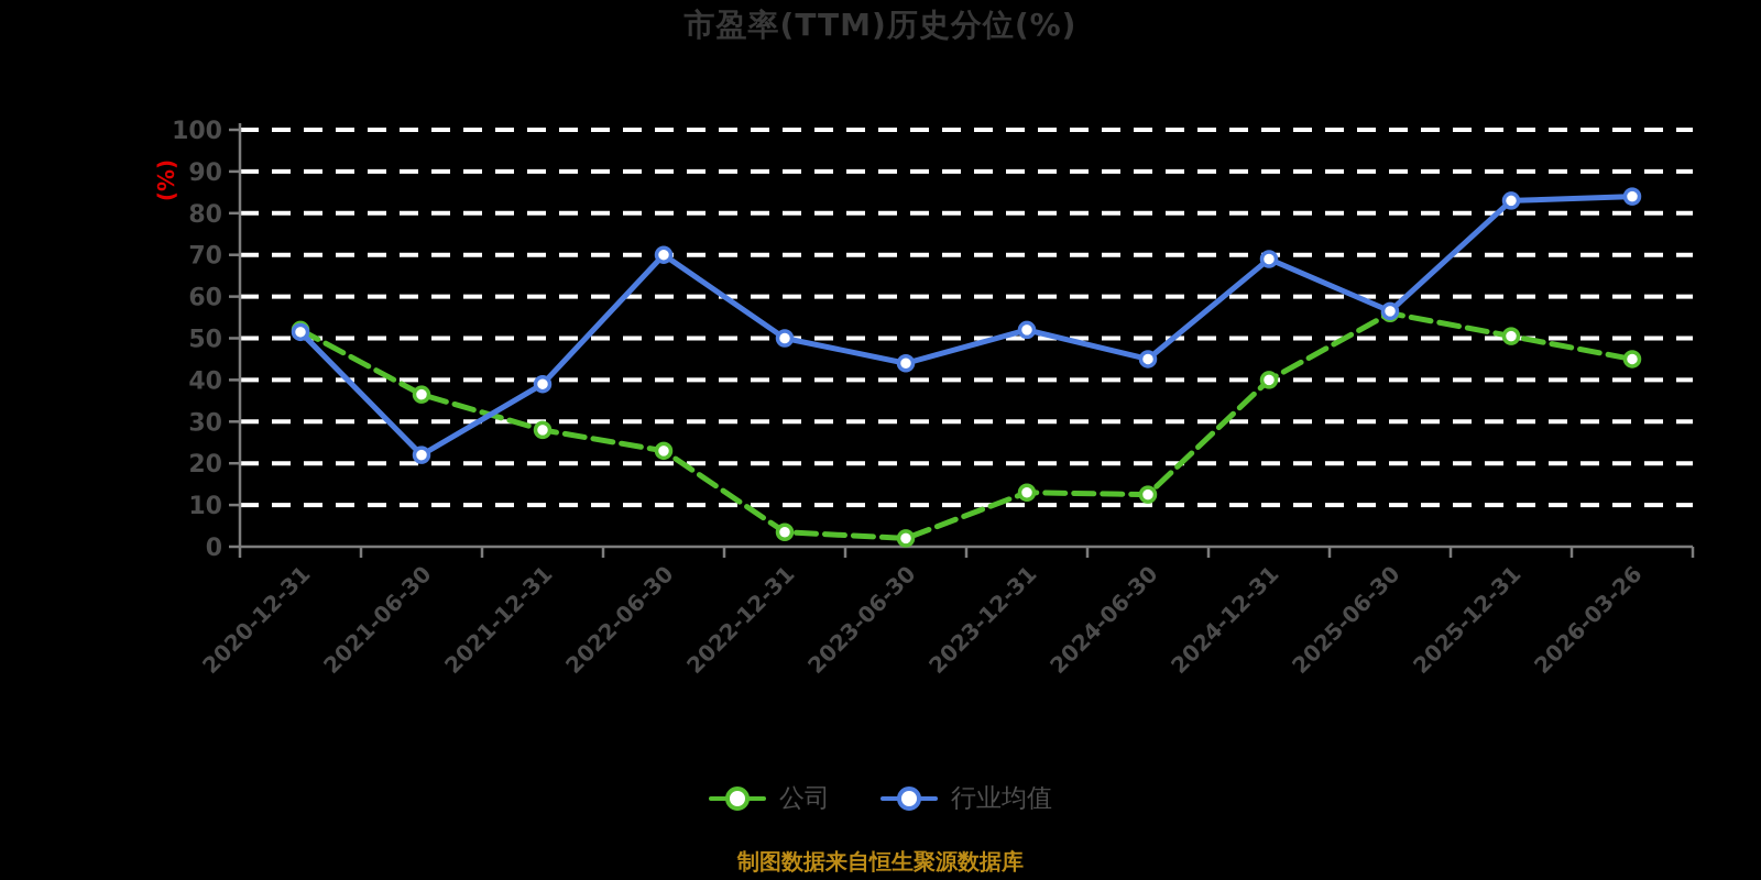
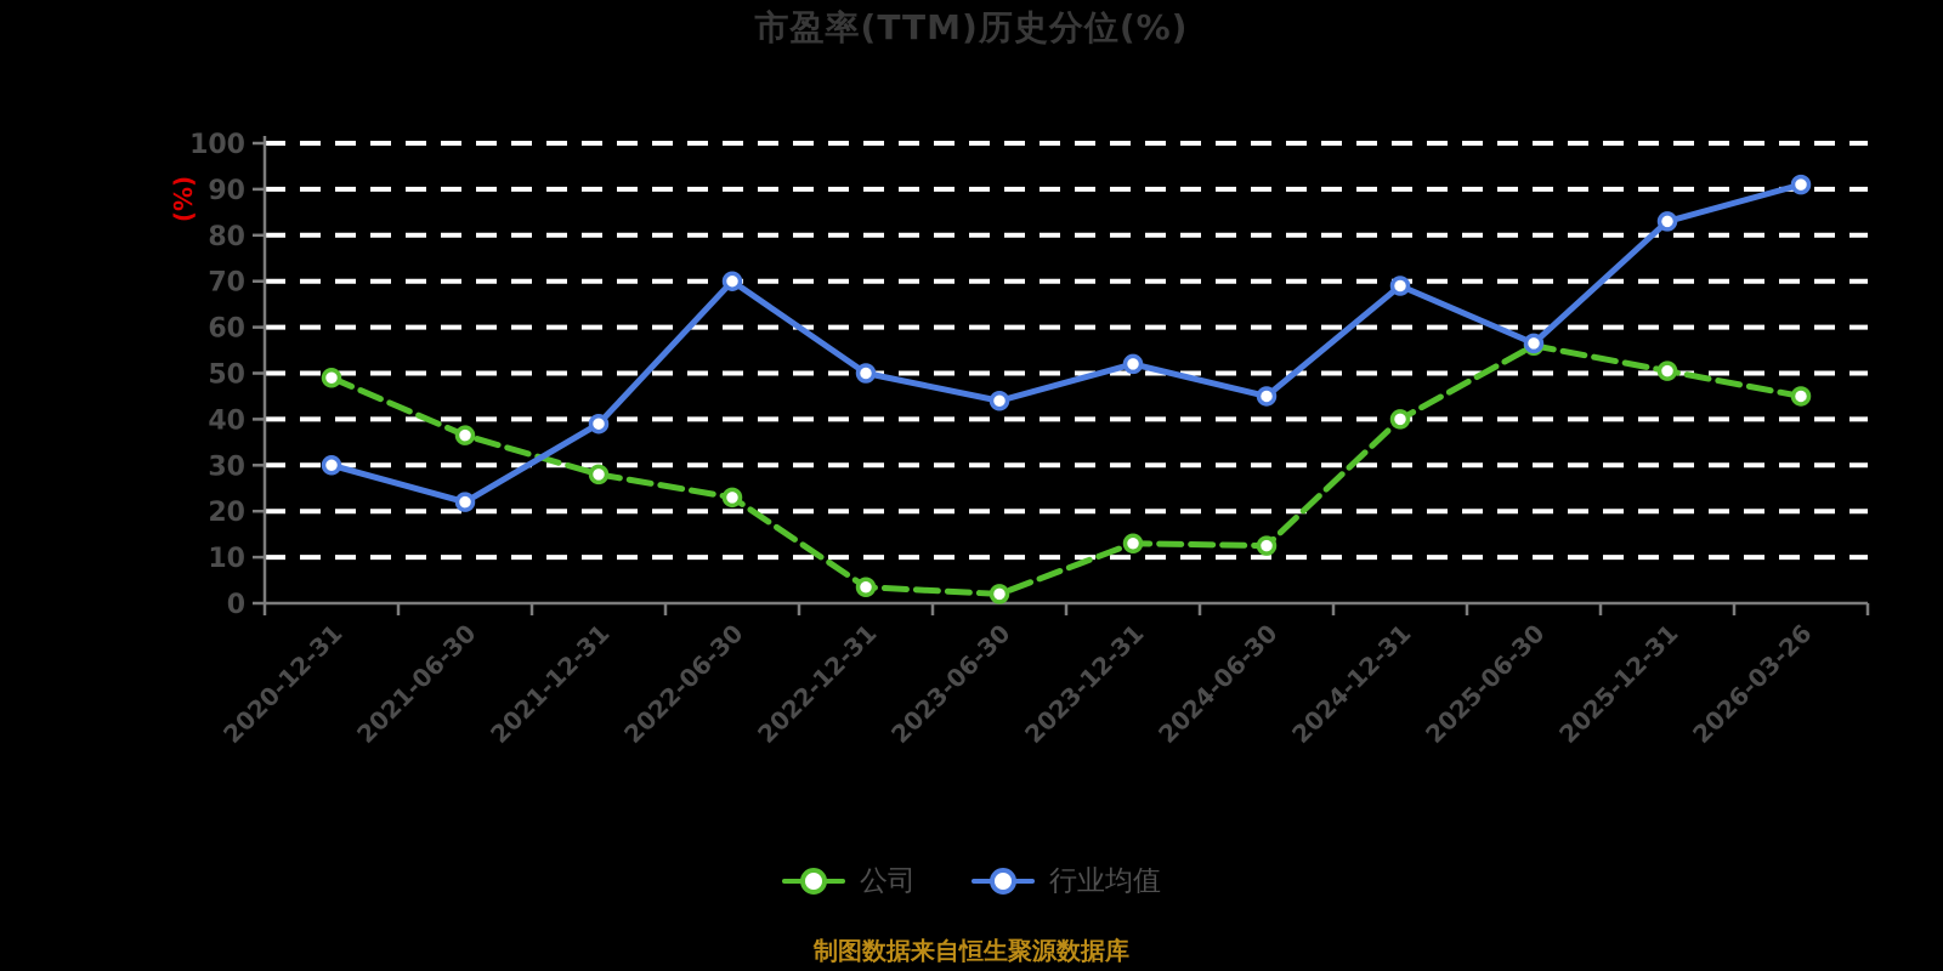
公司/2020-12-31: 52 -> 49
行业均值/2020-12-31: 52 -> 30
行业均值/2026-03-26: 84 -> 91
